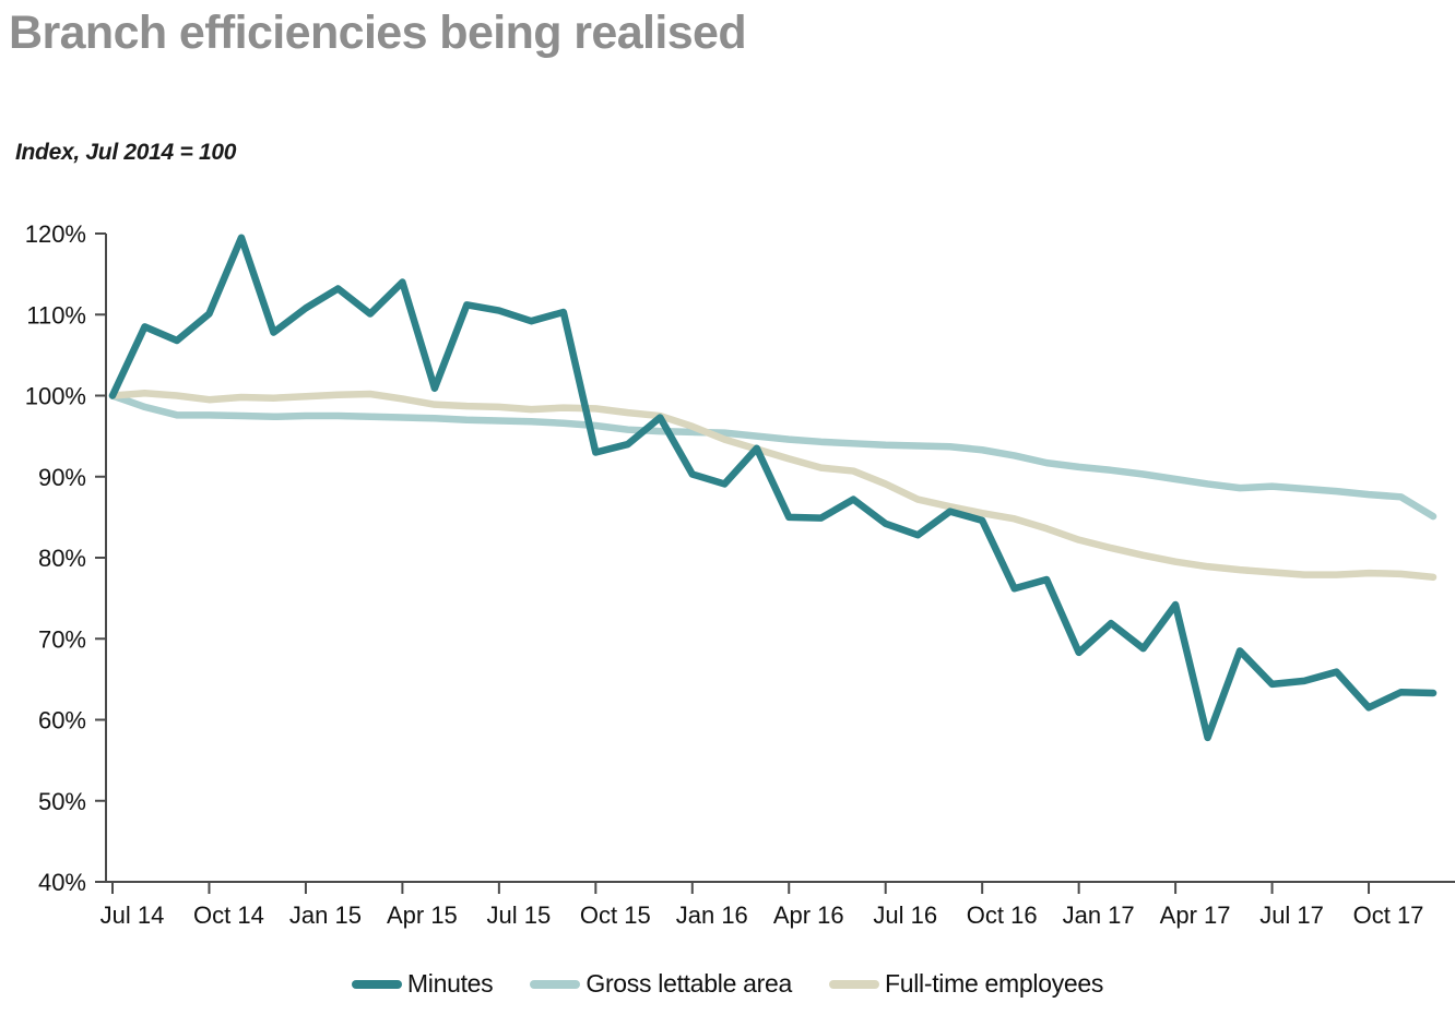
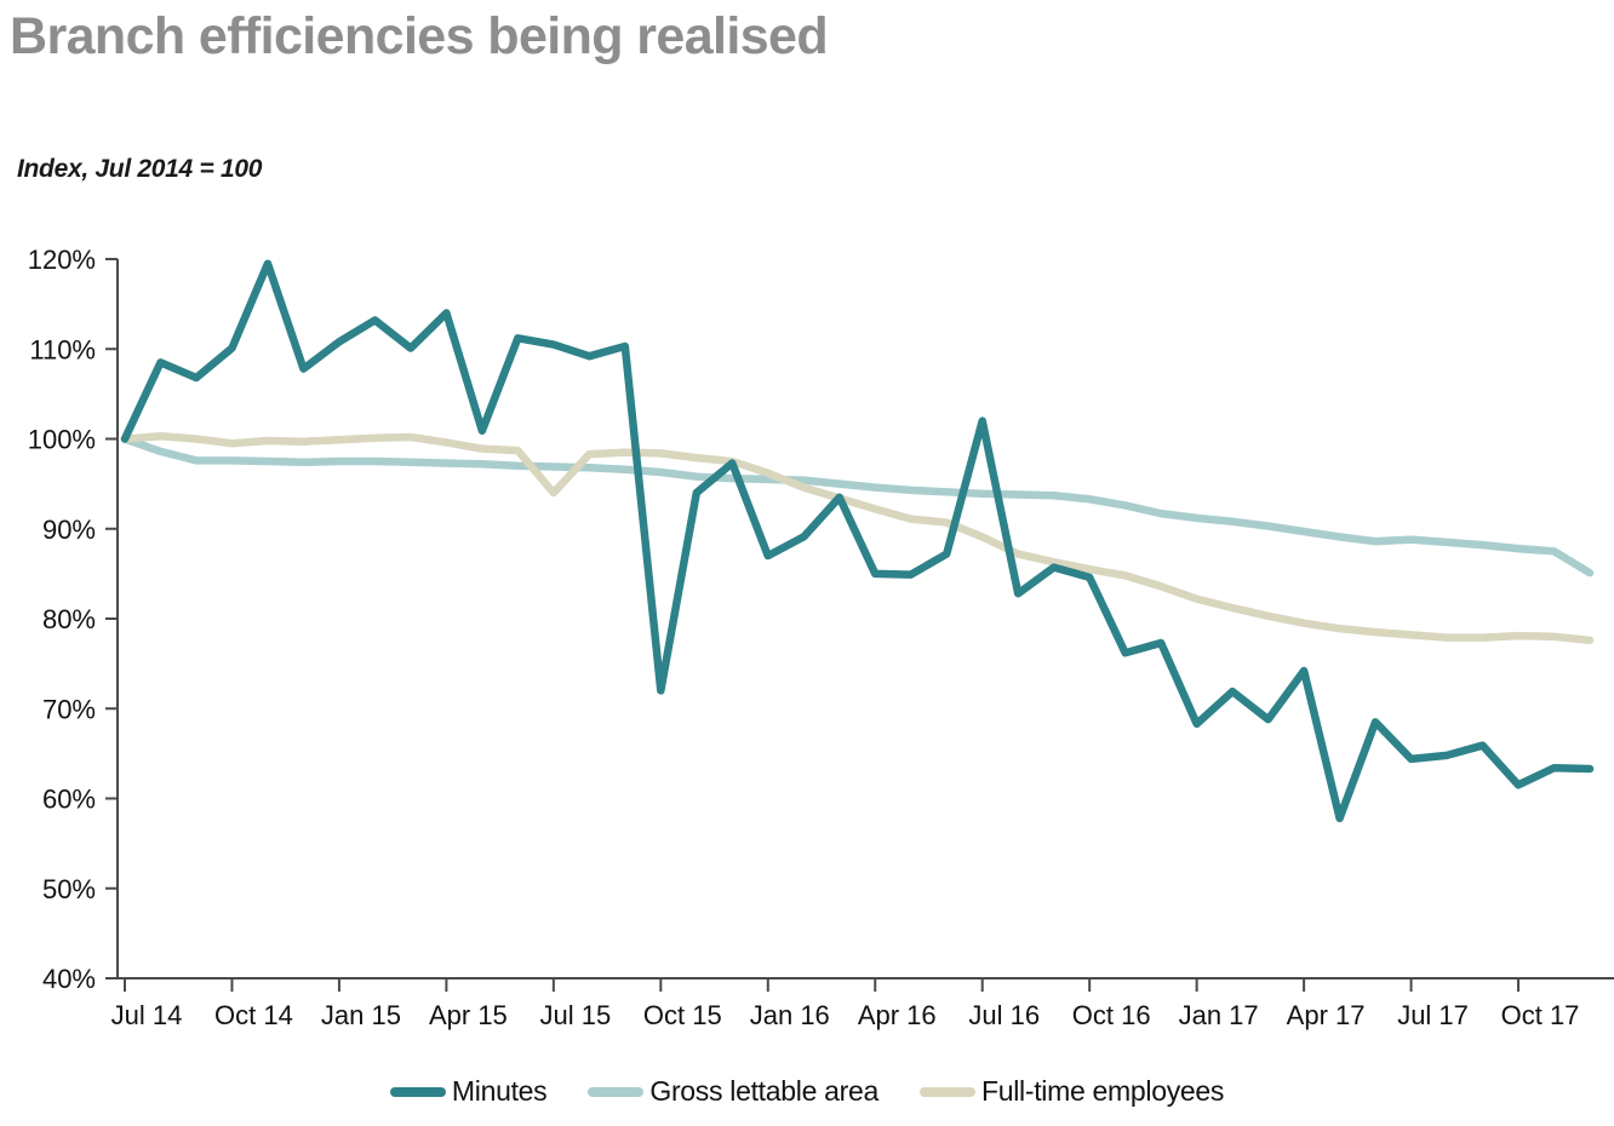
Full-time employees/Jul 15: 99% -> 94%
Minutes/Oct 15: 93% -> 72%
Minutes/Jan 16: 90% -> 87%
Minutes/Jul 16: 84% -> 102%
